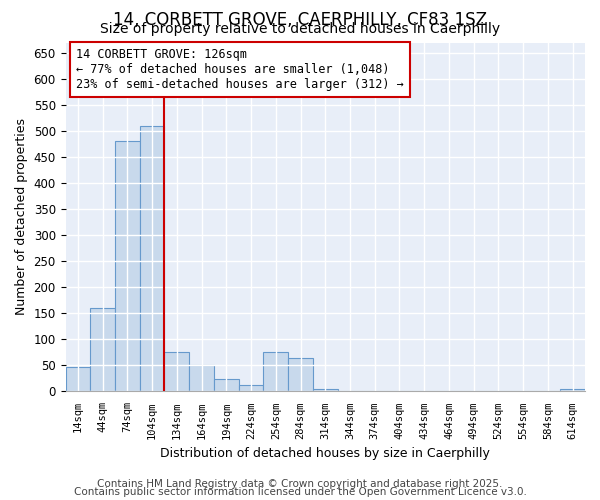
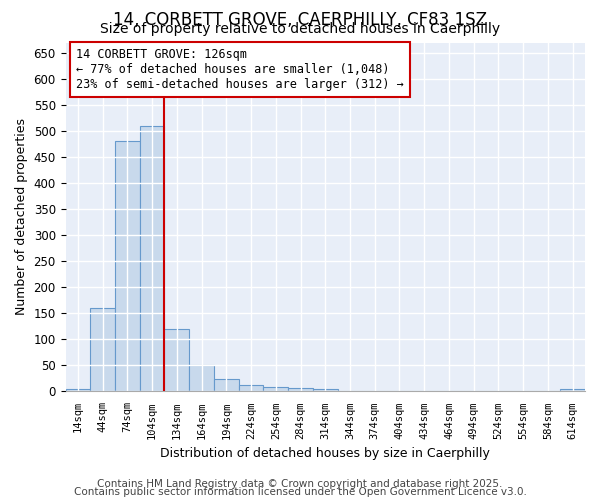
14sqm: 46 -> 5
134sqm: 76 -> 120
254sqm: 76 -> 8
284sqm: 64 -> 7
